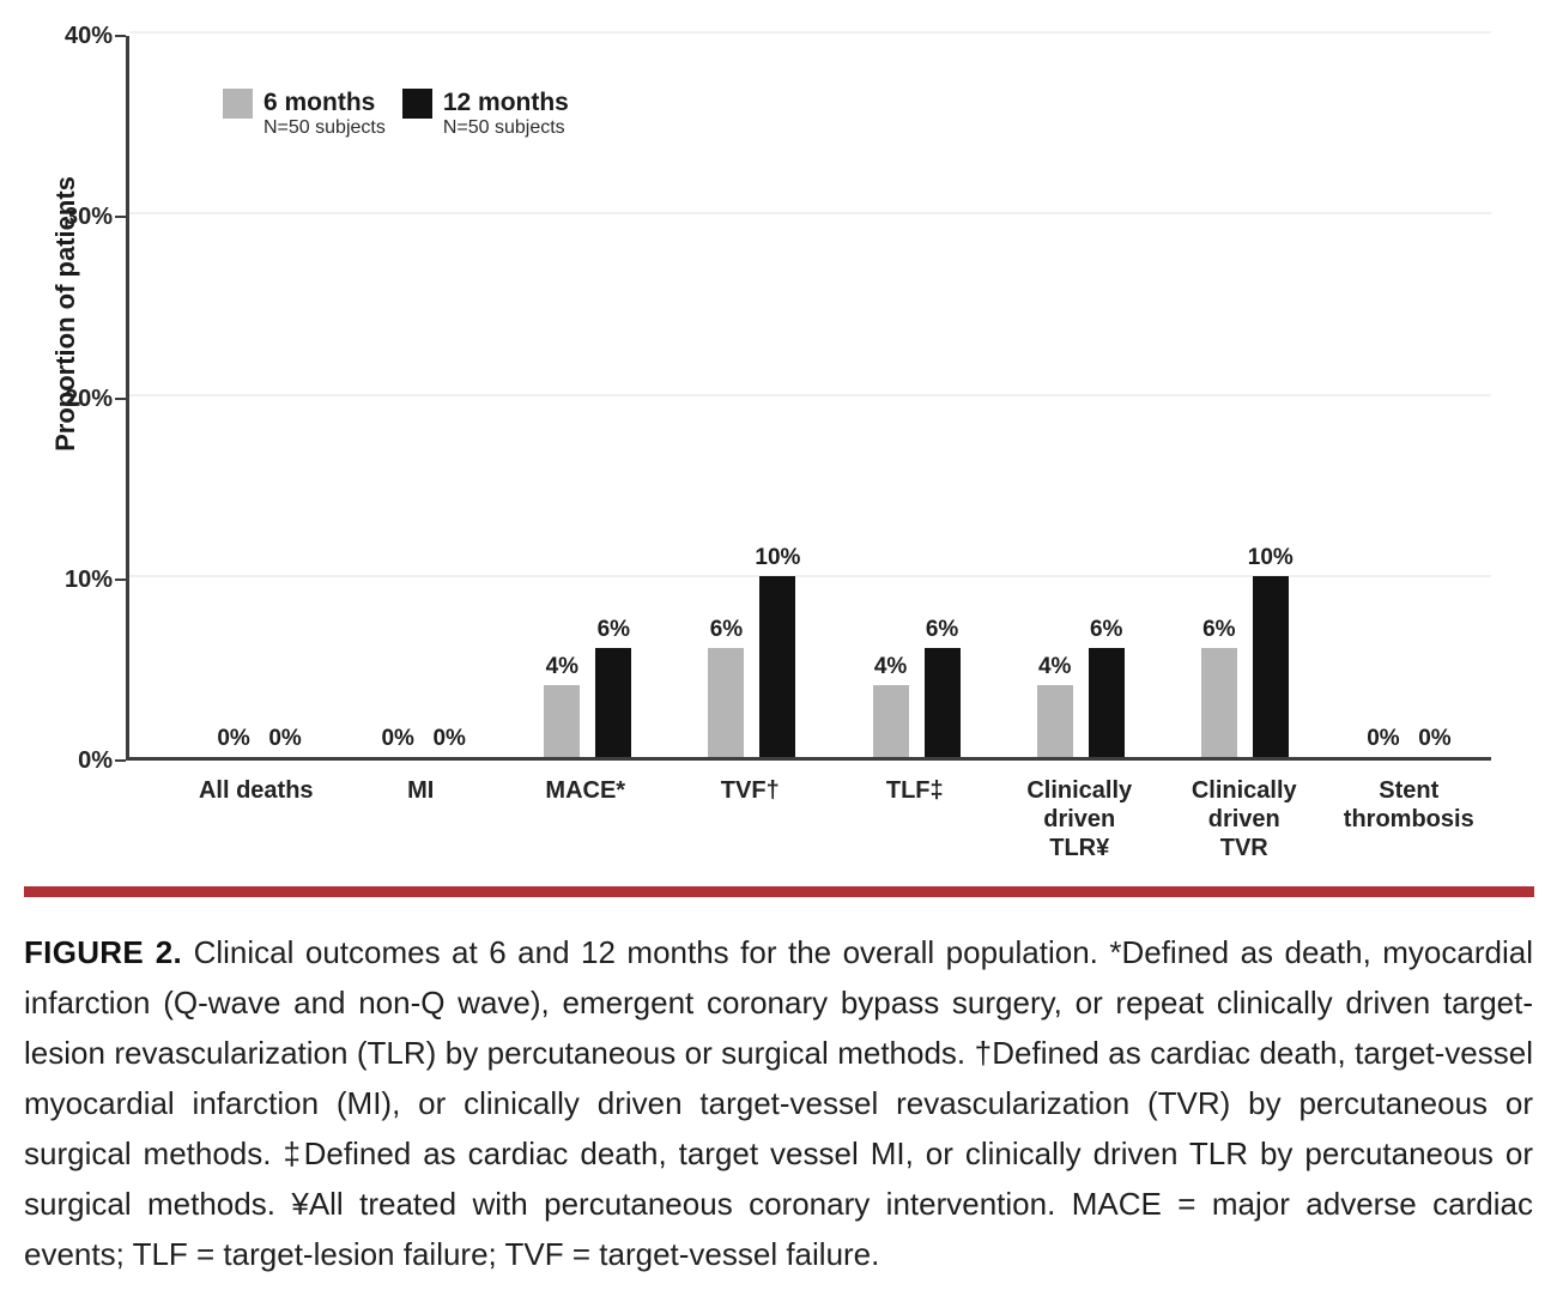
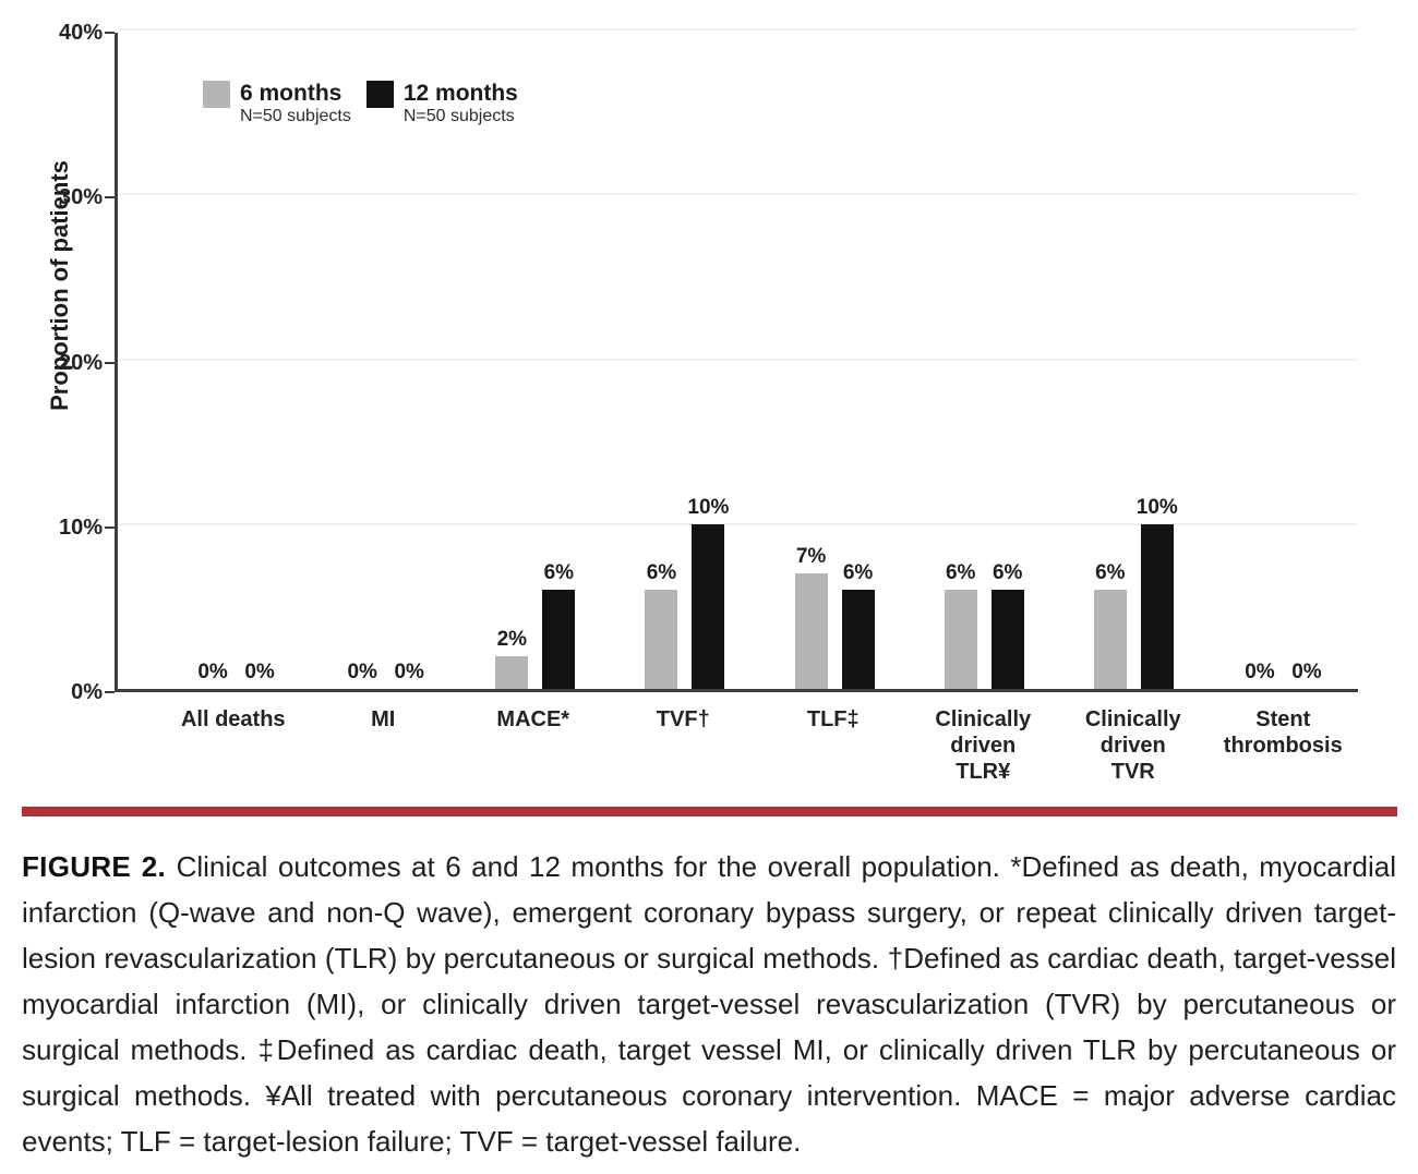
6 months/MACE*: 4% -> 2%
6 months/TLF‡: 4% -> 7%
6 months/Clinically driven TLR¥: 4% -> 6%
